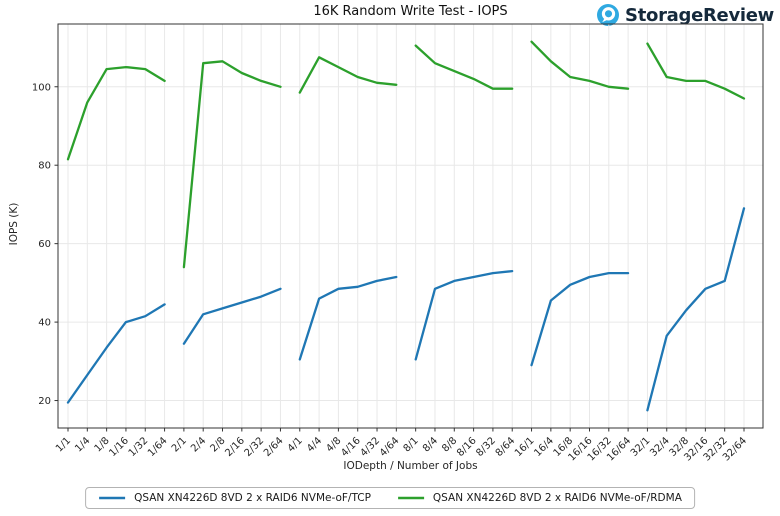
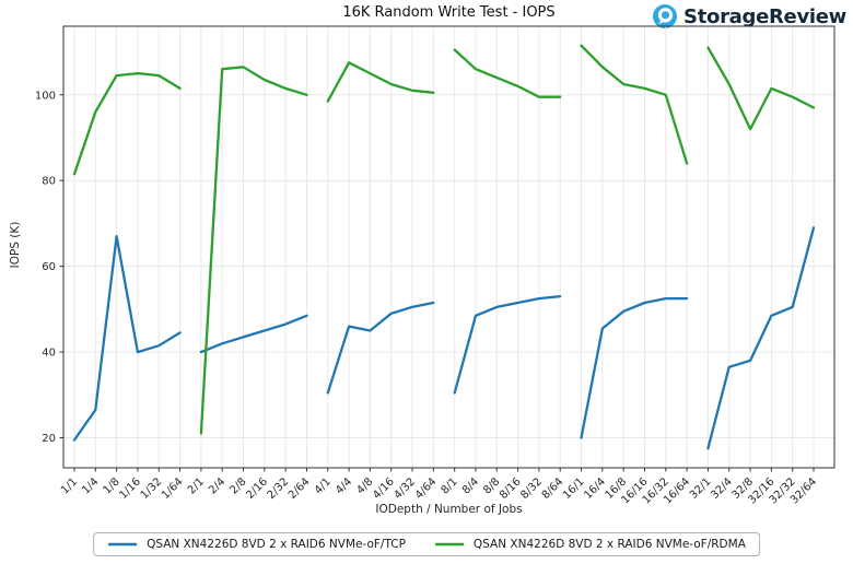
QSAN XN4226D 8VD 2 x RAID6 NVMe-oF/TCP/1/8: 34 -> 67
QSAN XN4226D 8VD 2 x RAID6 NVMe-oF/TCP/2/1: 34 -> 40
QSAN XN4226D 8VD 2 x RAID6 NVMe-oF/RDMA/2/1: 54 -> 21
QSAN XN4226D 8VD 2 x RAID6 NVMe-oF/TCP/4/8: 48 -> 45
QSAN XN4226D 8VD 2 x RAID6 NVMe-oF/TCP/16/1: 29 -> 20
QSAN XN4226D 8VD 2 x RAID6 NVMe-oF/RDMA/16/64: 100 -> 84
QSAN XN4226D 8VD 2 x RAID6 NVMe-oF/TCP/32/8: 43 -> 38
QSAN XN4226D 8VD 2 x RAID6 NVMe-oF/RDMA/32/8: 102 -> 92
